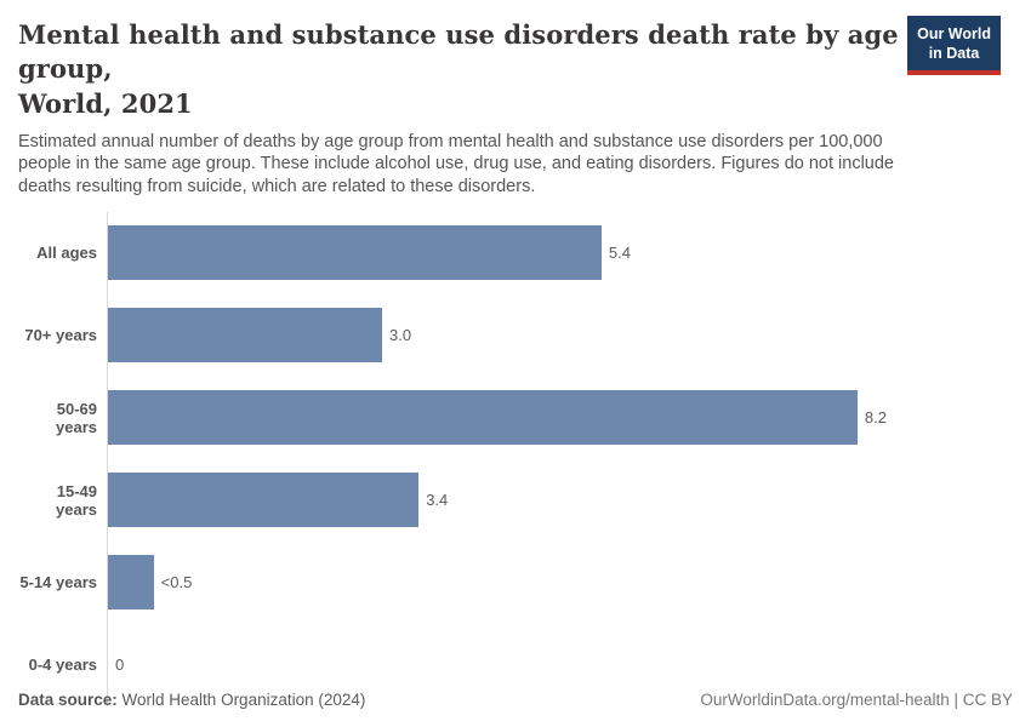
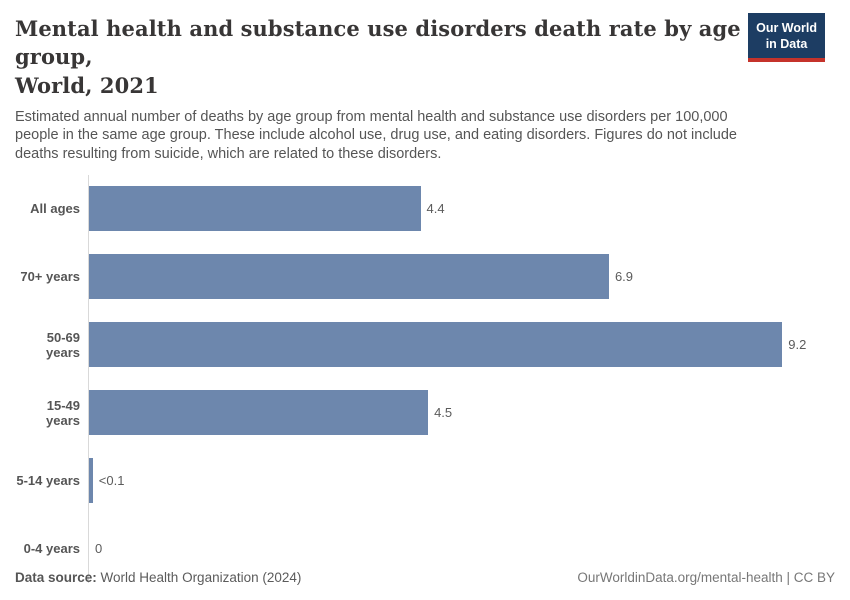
All ages: 5.4 -> 4.4
70+ years: 3.0 -> 6.9
50-69 years: 8.2 -> 9.2
15-49 years: 3.4 -> 4.5
5-14 years: 0.5 -> 0.1
